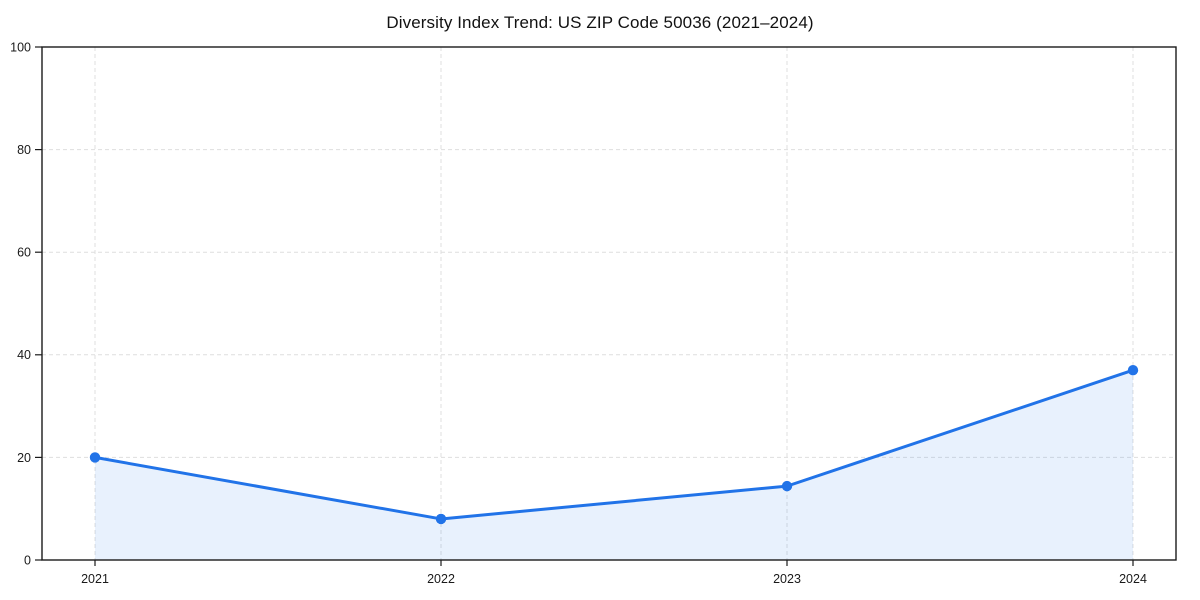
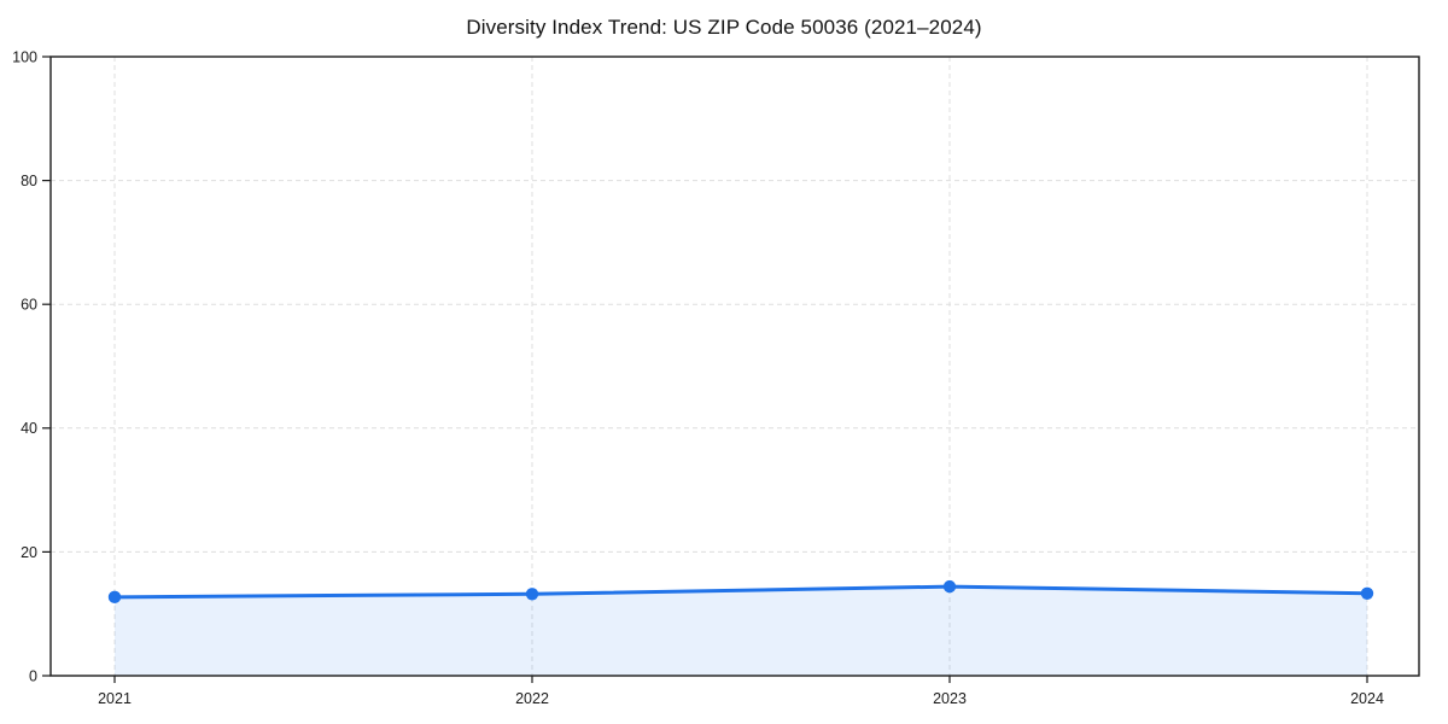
2021: 20 -> 13
2022: 8 -> 13
2024: 37 -> 13
